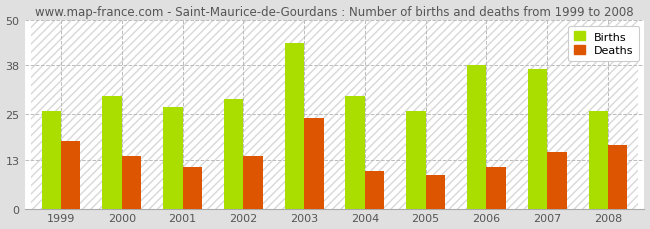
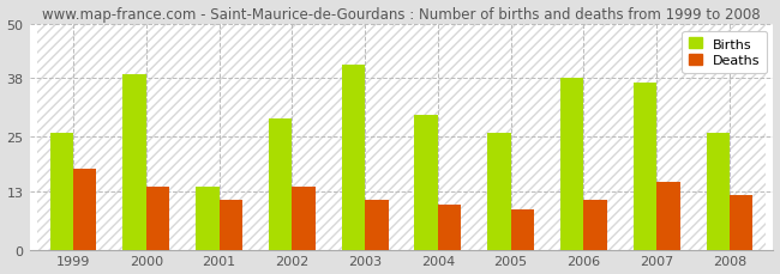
Births/2000: 30 -> 39
Births/2001: 27 -> 14
Births/2003: 44 -> 41
Deaths/2003: 24 -> 11
Deaths/2008: 17 -> 12
